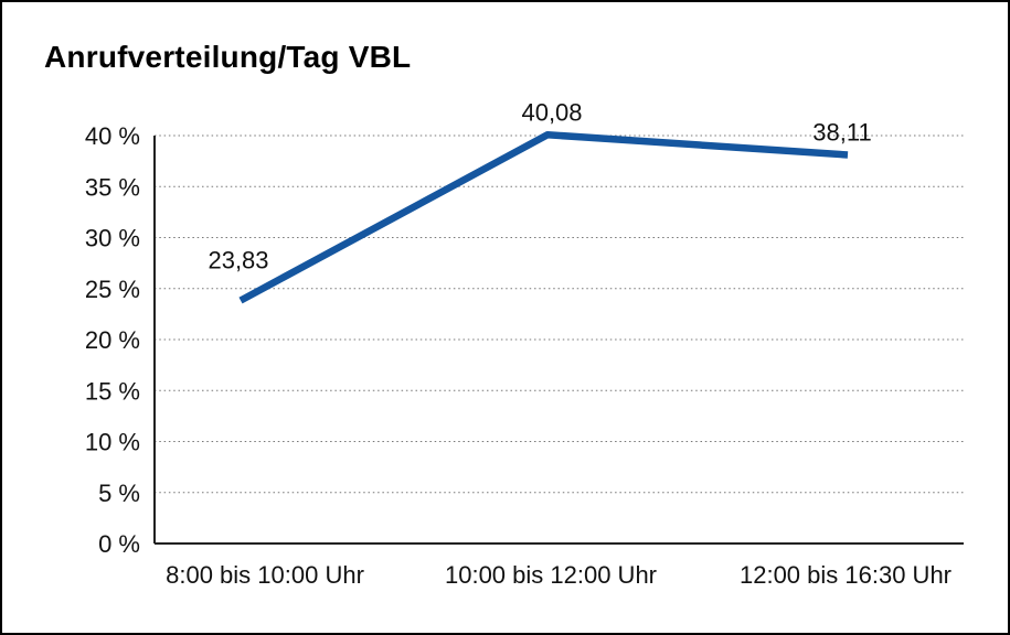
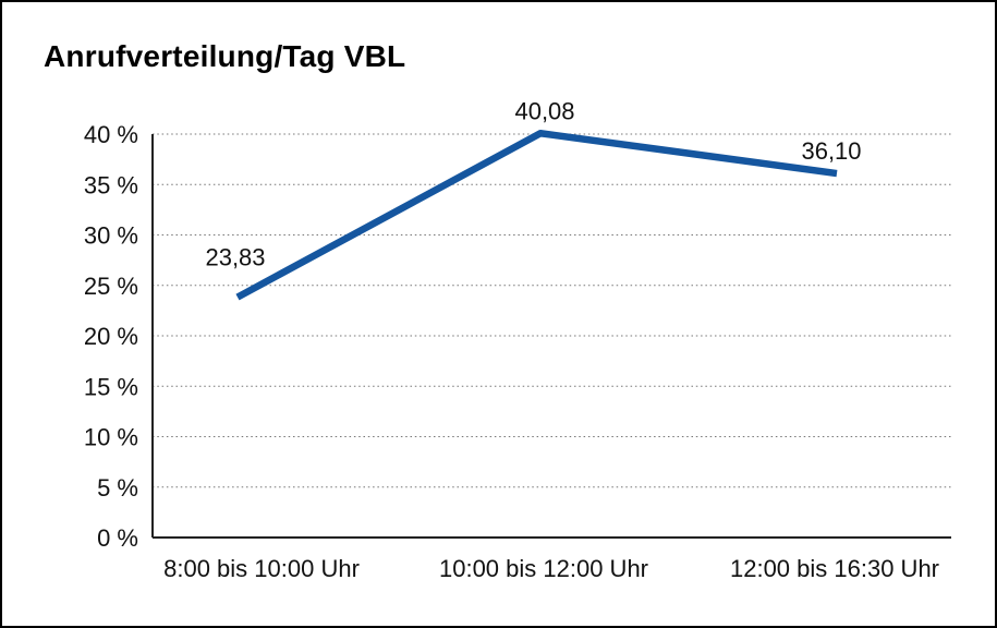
12:00 bis 16:30 Uhr: 38,11 -> 36,10
